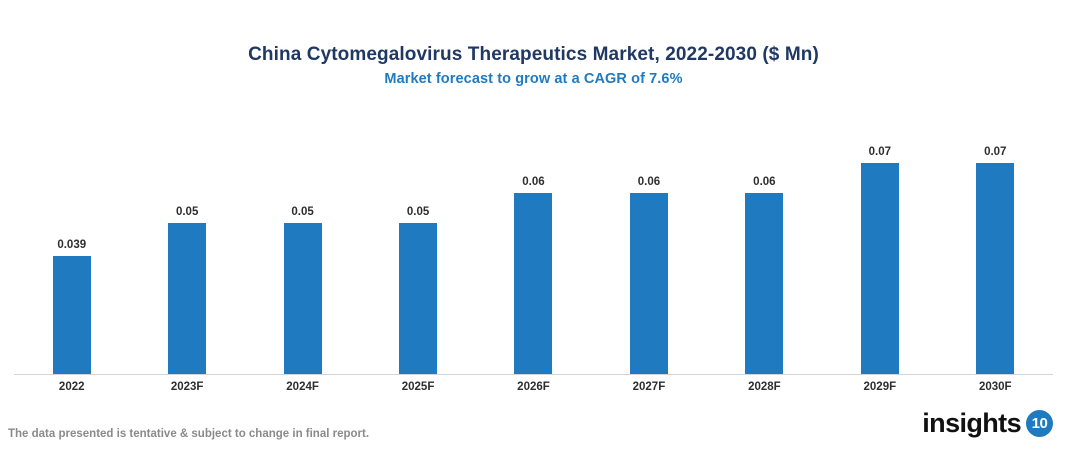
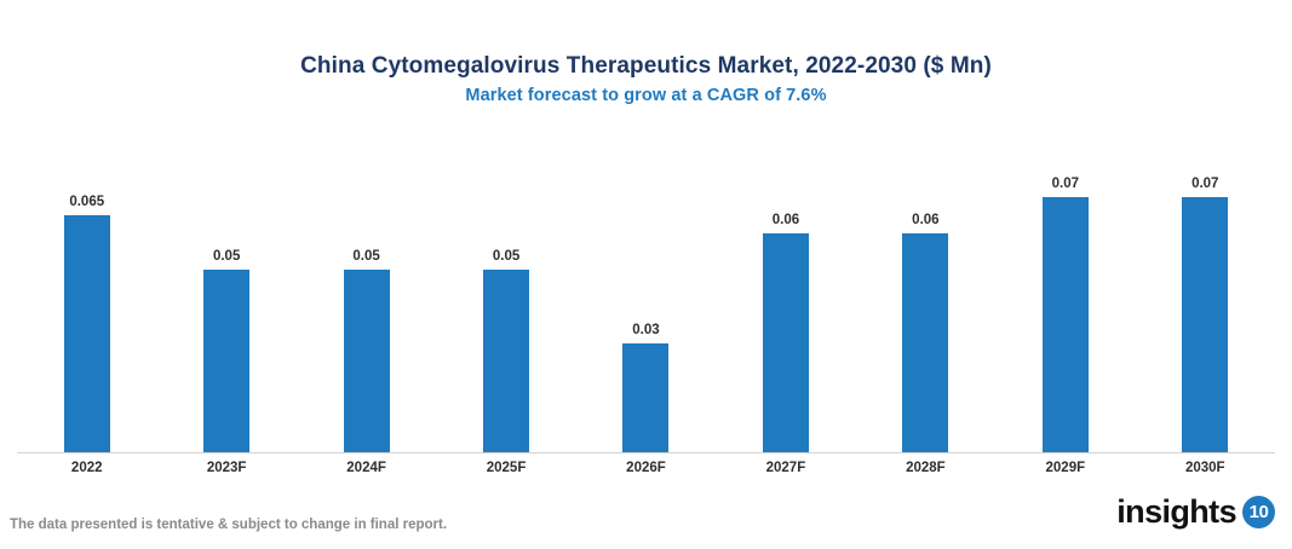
2022: 0.039 -> 0.065
2026F: 0.06 -> 0.03
